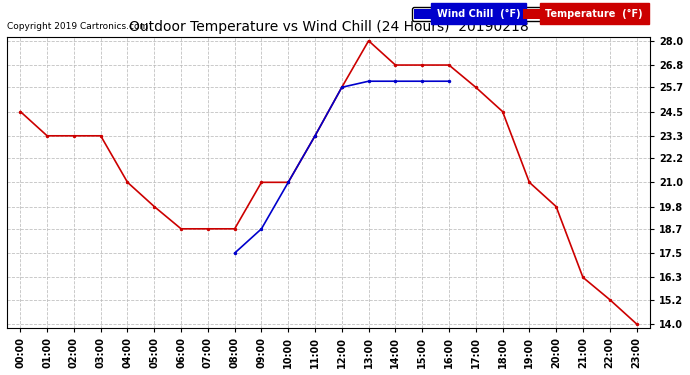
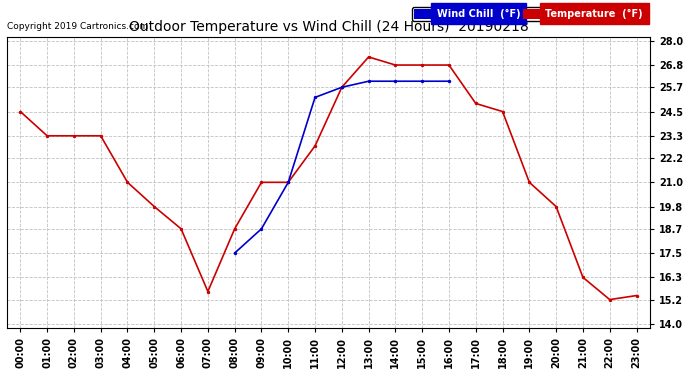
Temperature (°F)/07:00: 18.7 -> 15.6
Temperature (°F)/11:00: 23.3 -> 22.8
Wind Chill (°F)/11:00: 23.3 -> 25.2
Temperature (°F)/13:00: 28.0 -> 27.2
Temperature (°F)/17:00: 25.7 -> 24.9
Temperature (°F)/23:00: 14.0 -> 15.4
